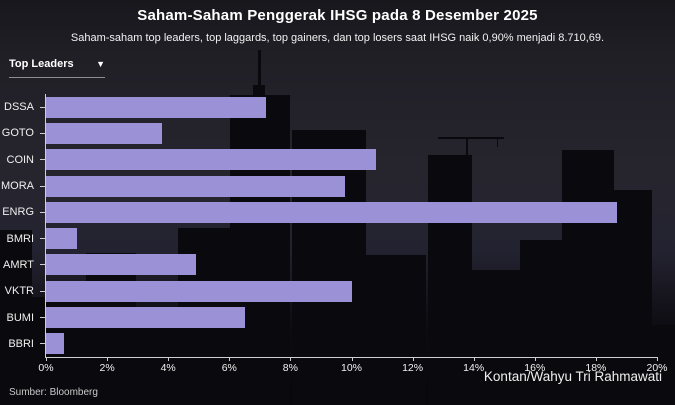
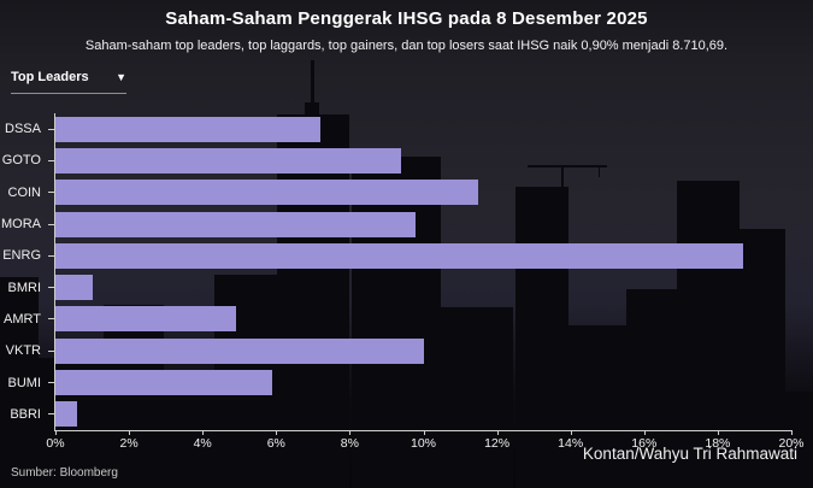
GOTO: 3.8% -> 9.4%
COIN: 10.8% -> 11.5%
BUMI: 6.5% -> 5.9%
